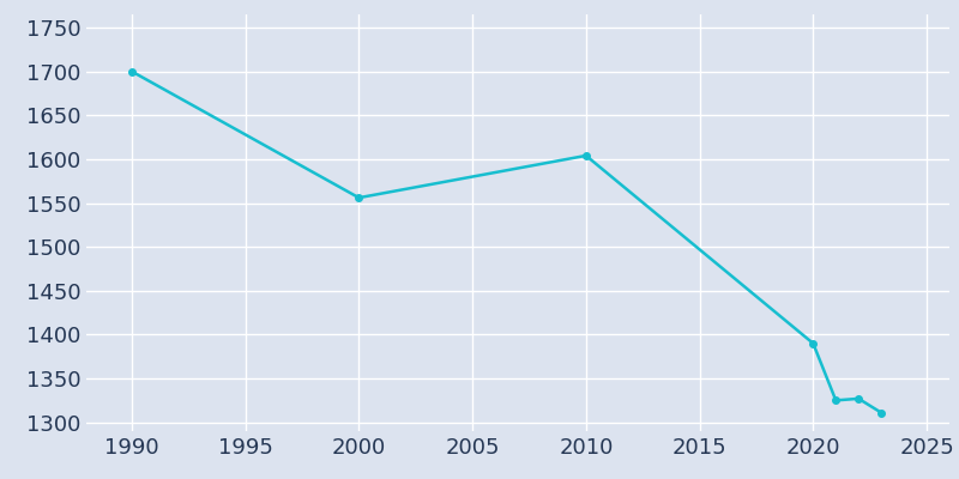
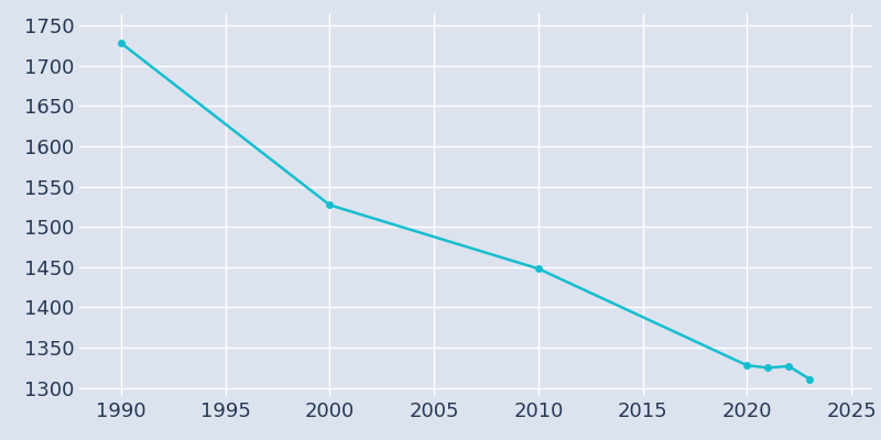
1990: 1700 -> 1728
2000: 1556 -> 1527
2010: 1604 -> 1448
2020: 1390 -> 1328
